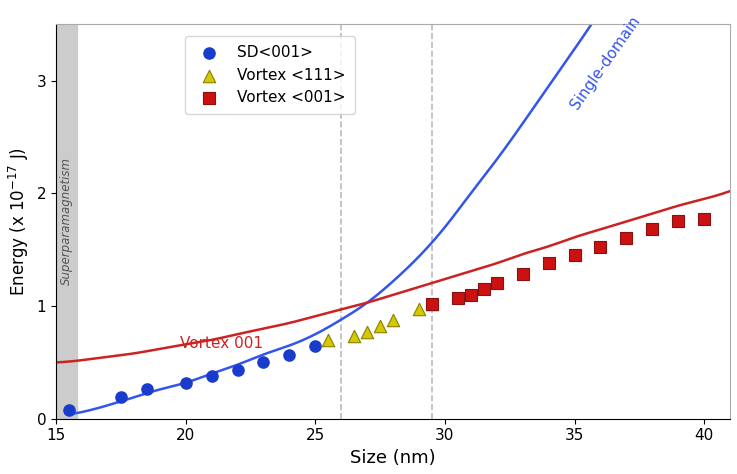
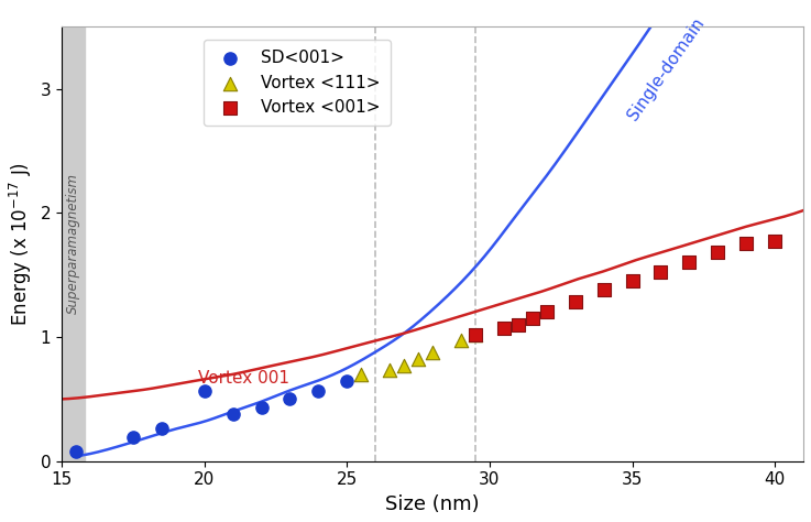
SD<001>/20: 0.32 -> 0.57
